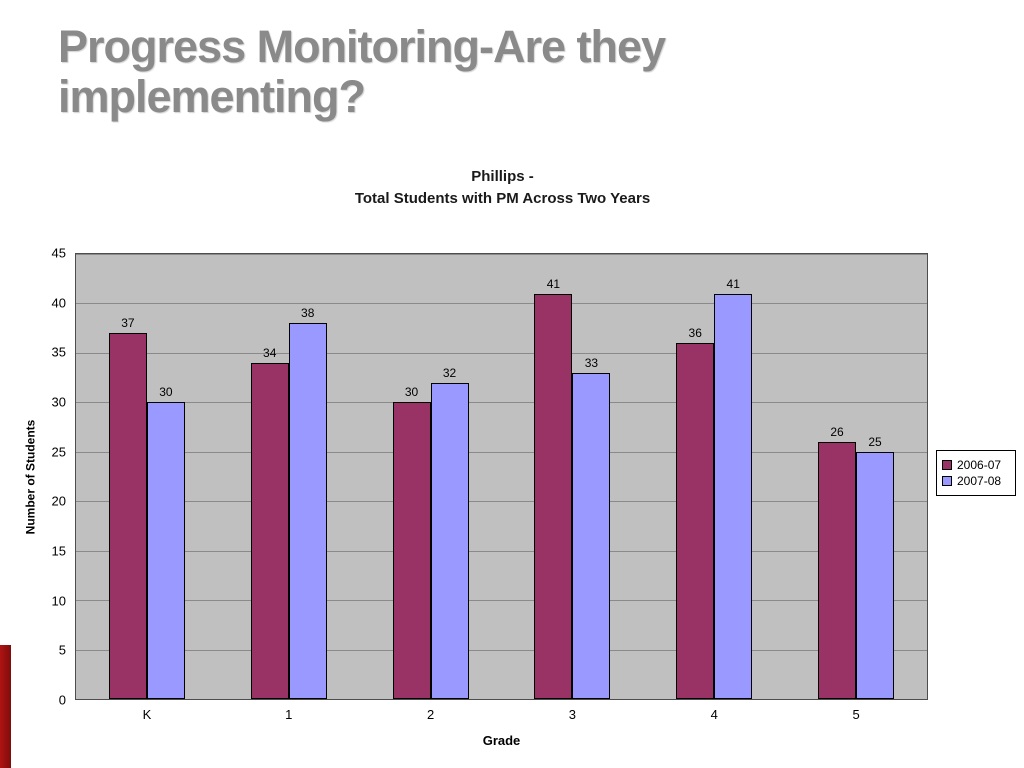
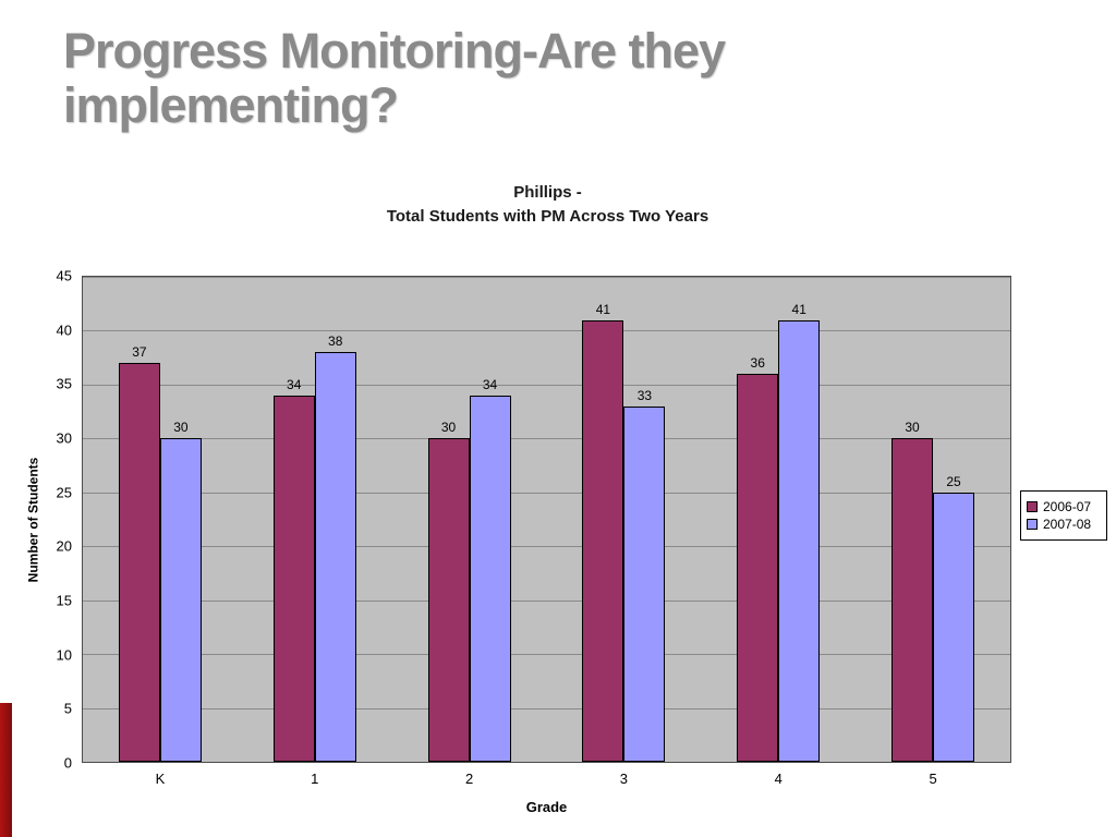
2007-08/2: 32 -> 34
2006-07/5: 26 -> 30
